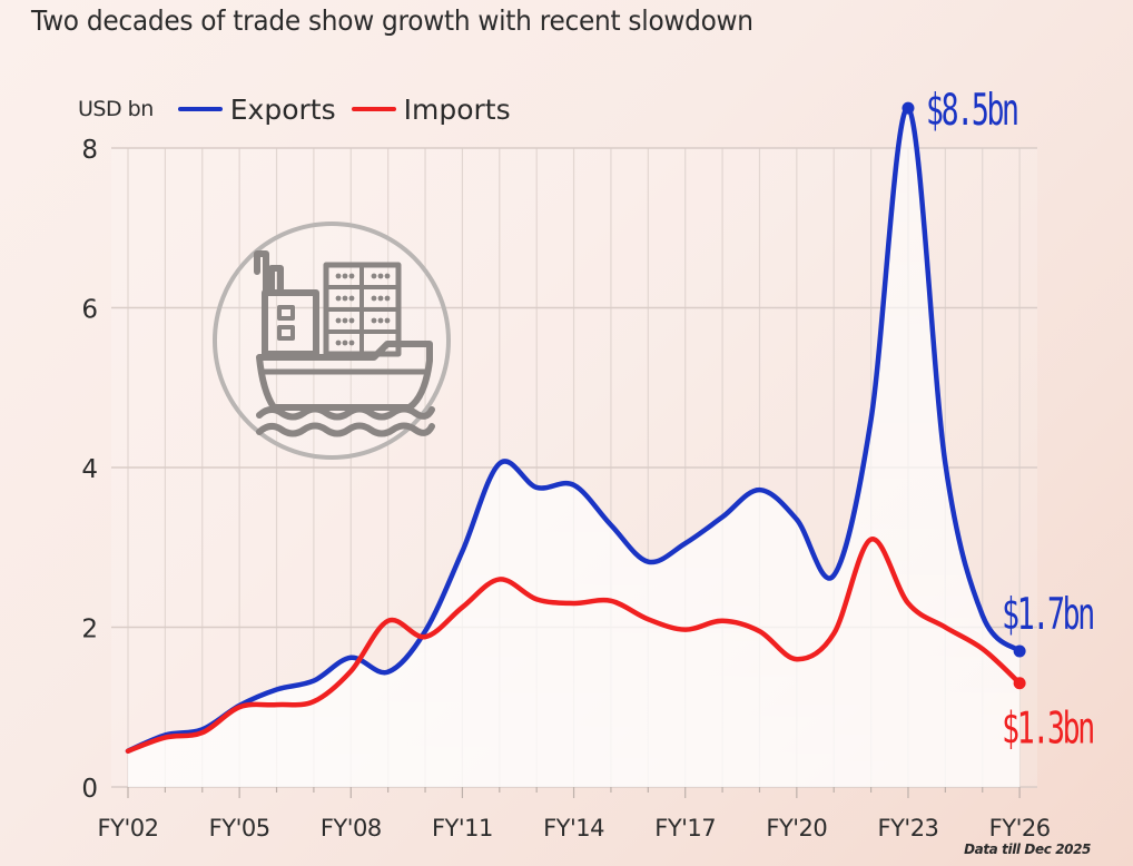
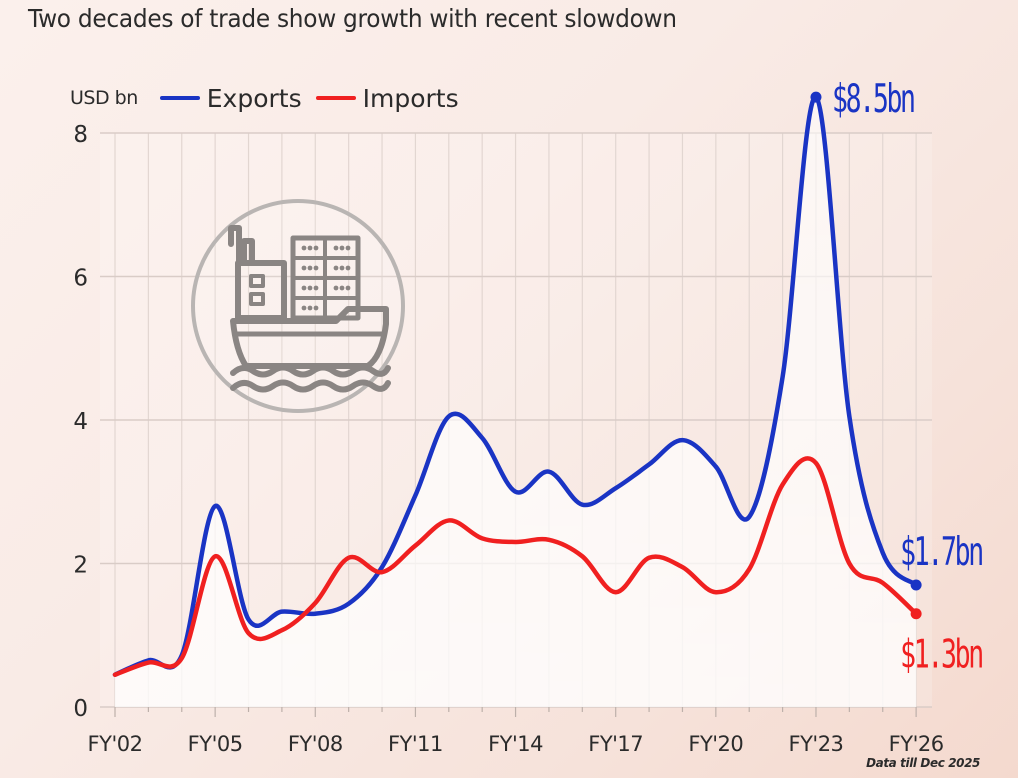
Exports/FY'05: 1.0 -> 2.8
Imports/FY'05: 1.0 -> 2.1
Exports/FY'08: 1.6 -> 1.3
Exports/FY'14: 3.8 -> 3.0
Imports/FY'17: 2.0 -> 1.6
Imports/FY'23: 2.3 -> 3.4
